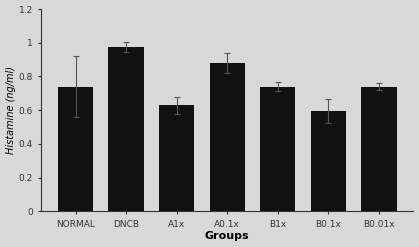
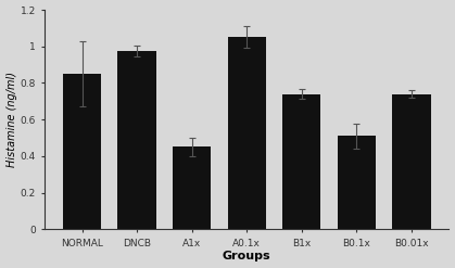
NORMAL: 0.74 -> 0.85
A1x: 0.63 -> 0.45
A0.1x: 0.88 -> 1.05
B0.1x: 0.59 -> 0.51
